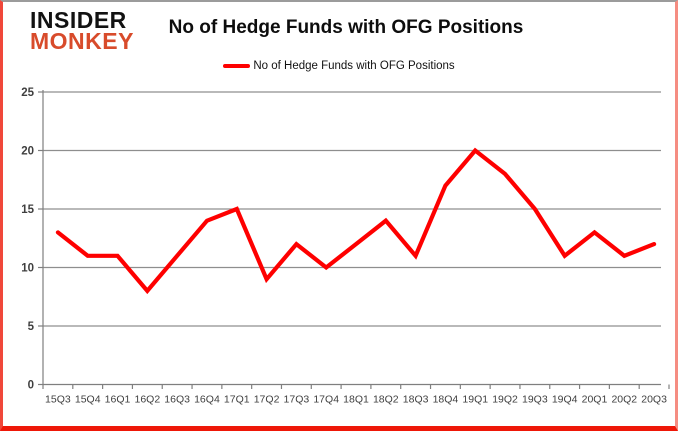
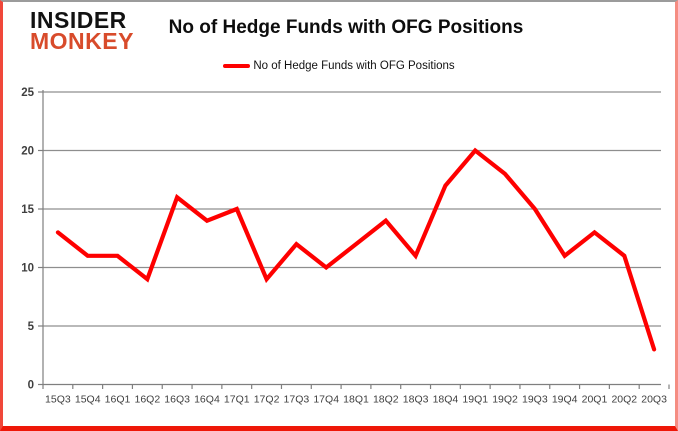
16Q2: 8 -> 9
16Q3: 11 -> 16
20Q3: 12 -> 3
